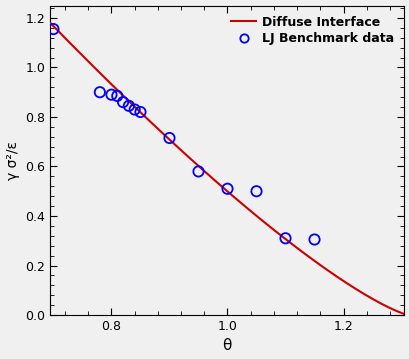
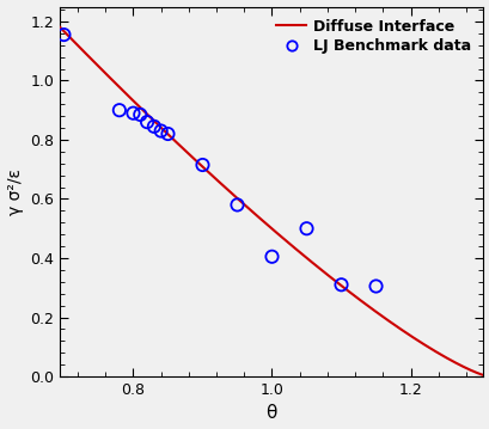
LJ Benchmark data/1.0: 0.510 -> 0.405
